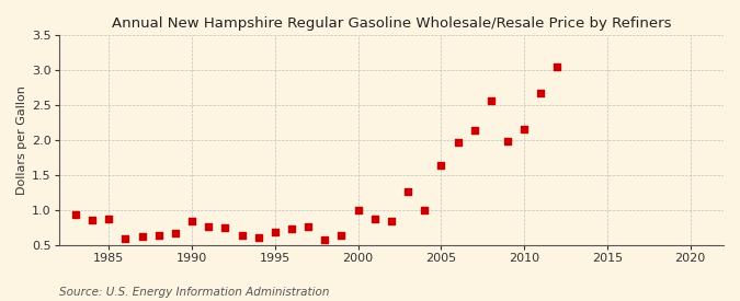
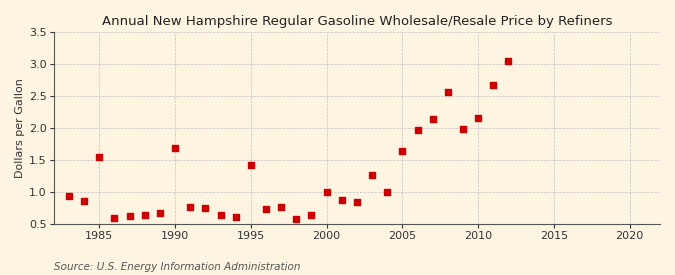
1985: 0.87 -> 1.54
1990: 0.84 -> 1.68
1995: 0.68 -> 1.42
